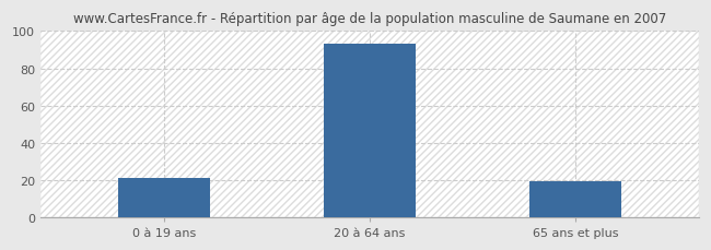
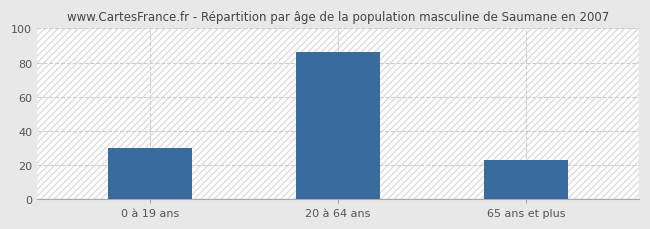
0 à 19 ans: 21 -> 30
20 à 64 ans: 93 -> 86
65 ans et plus: 19 -> 23
